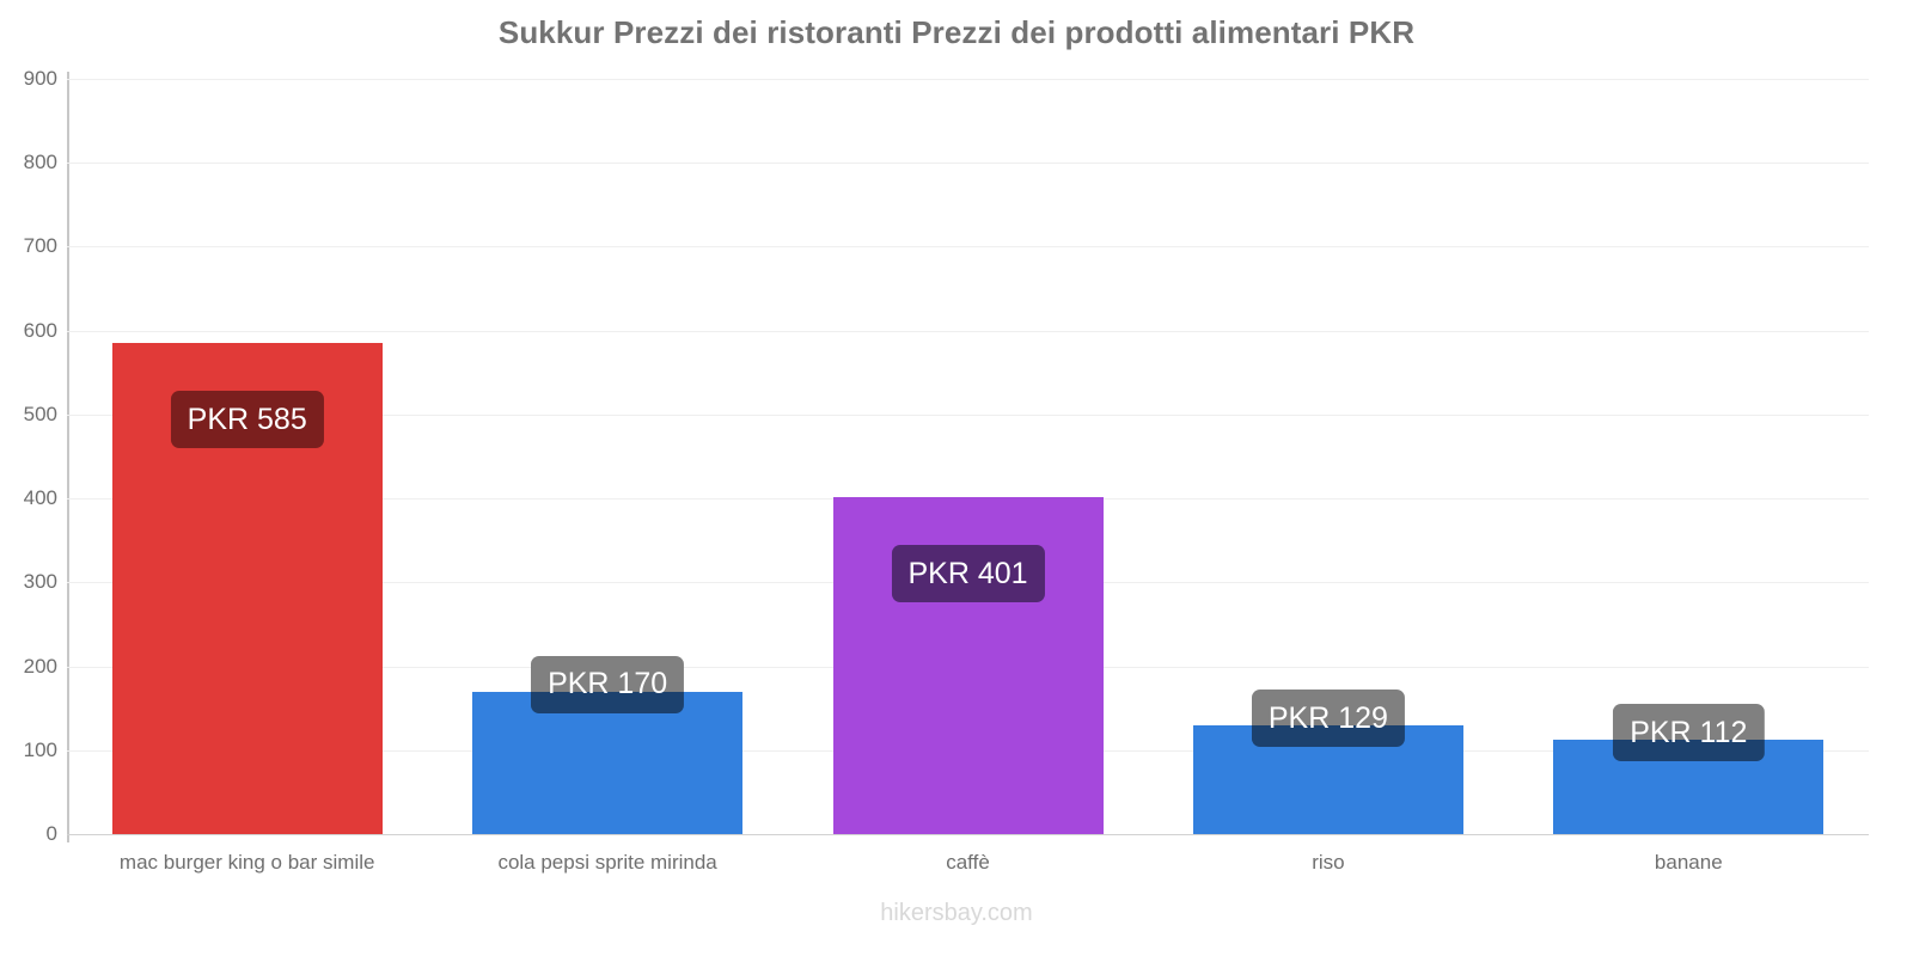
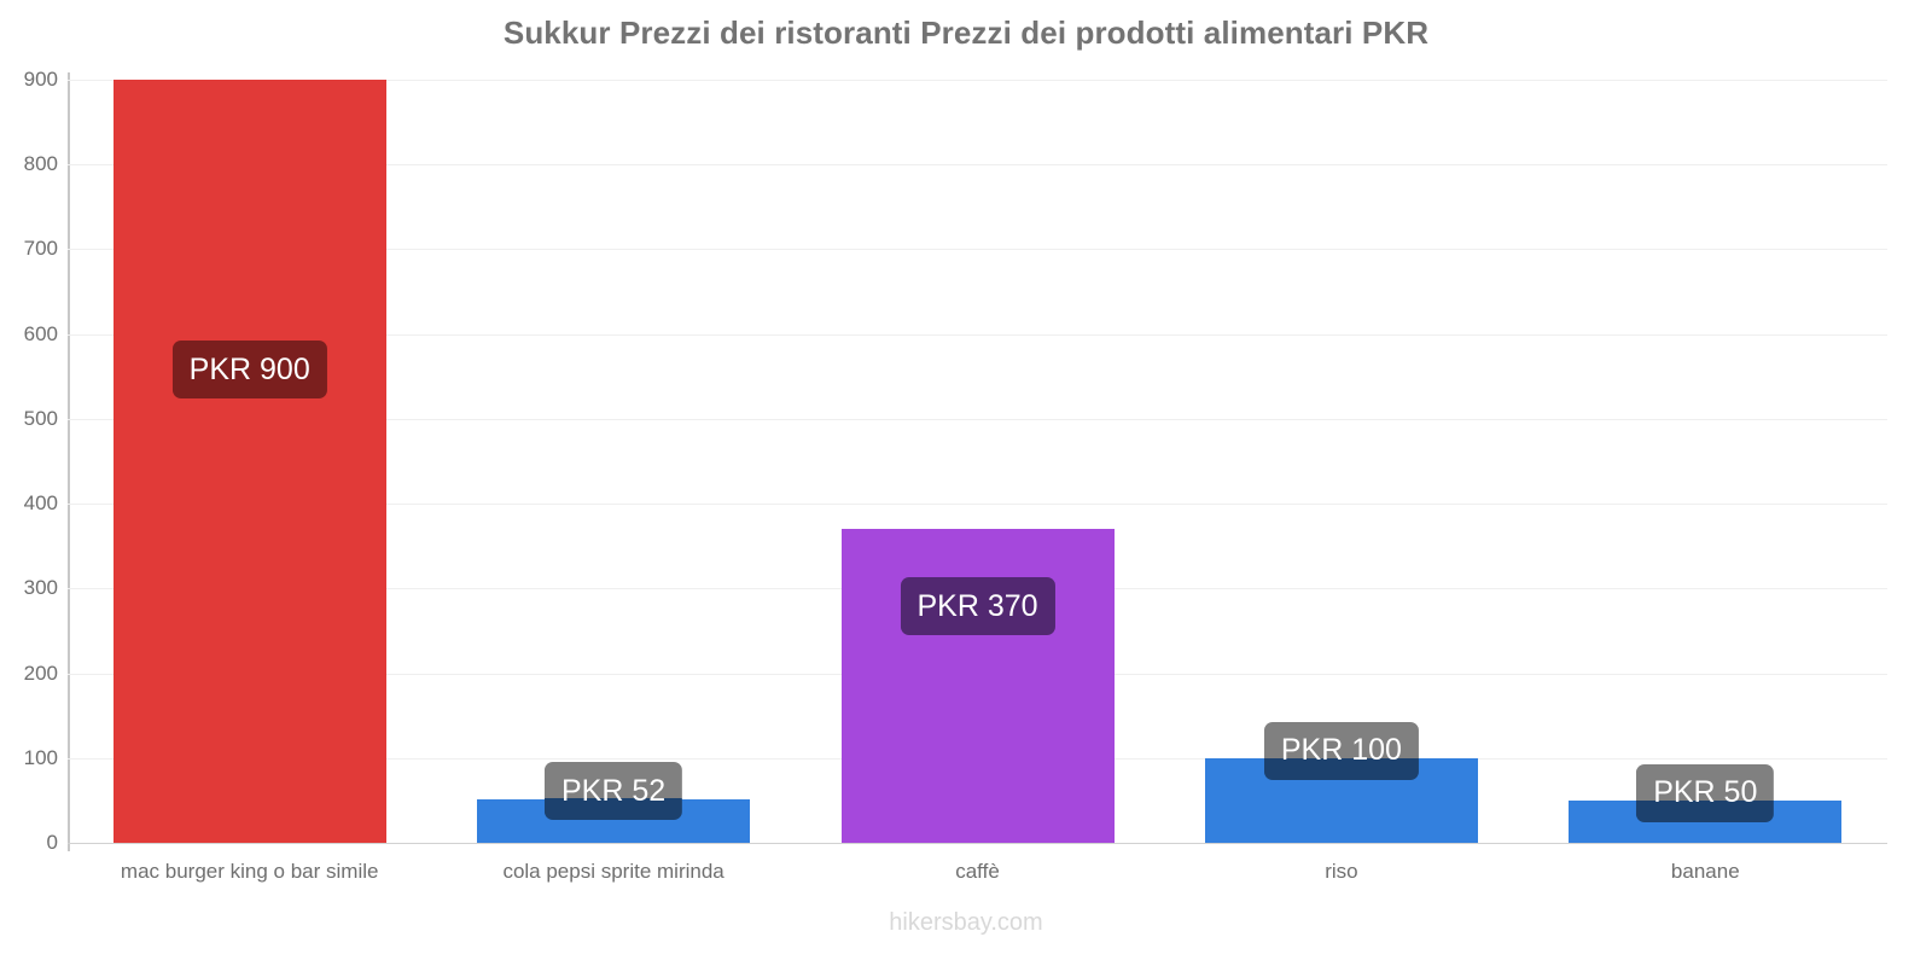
mac burger king o bar simile: 585 -> 900
cola pepsi sprite mirinda: 170 -> 52
caffè: 401 -> 370
riso: 129 -> 100
banane: 112 -> 50
